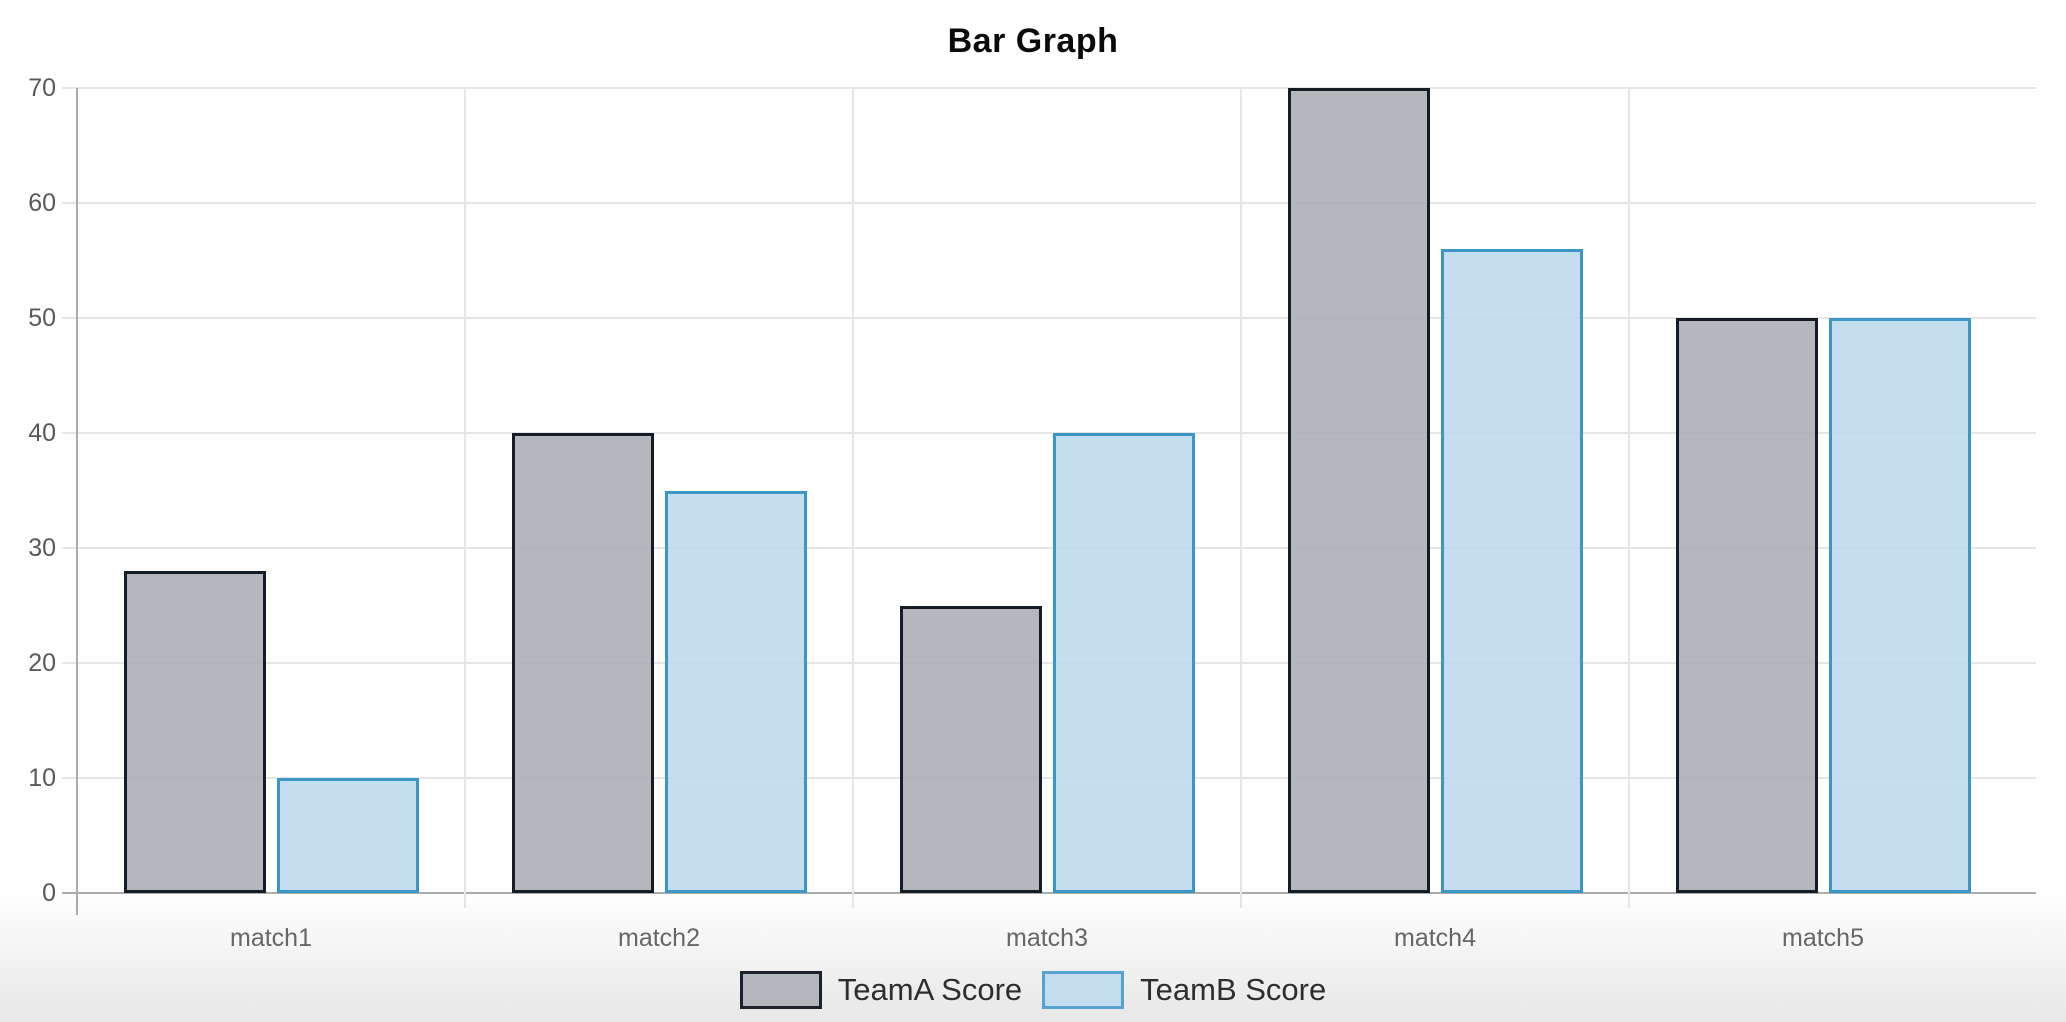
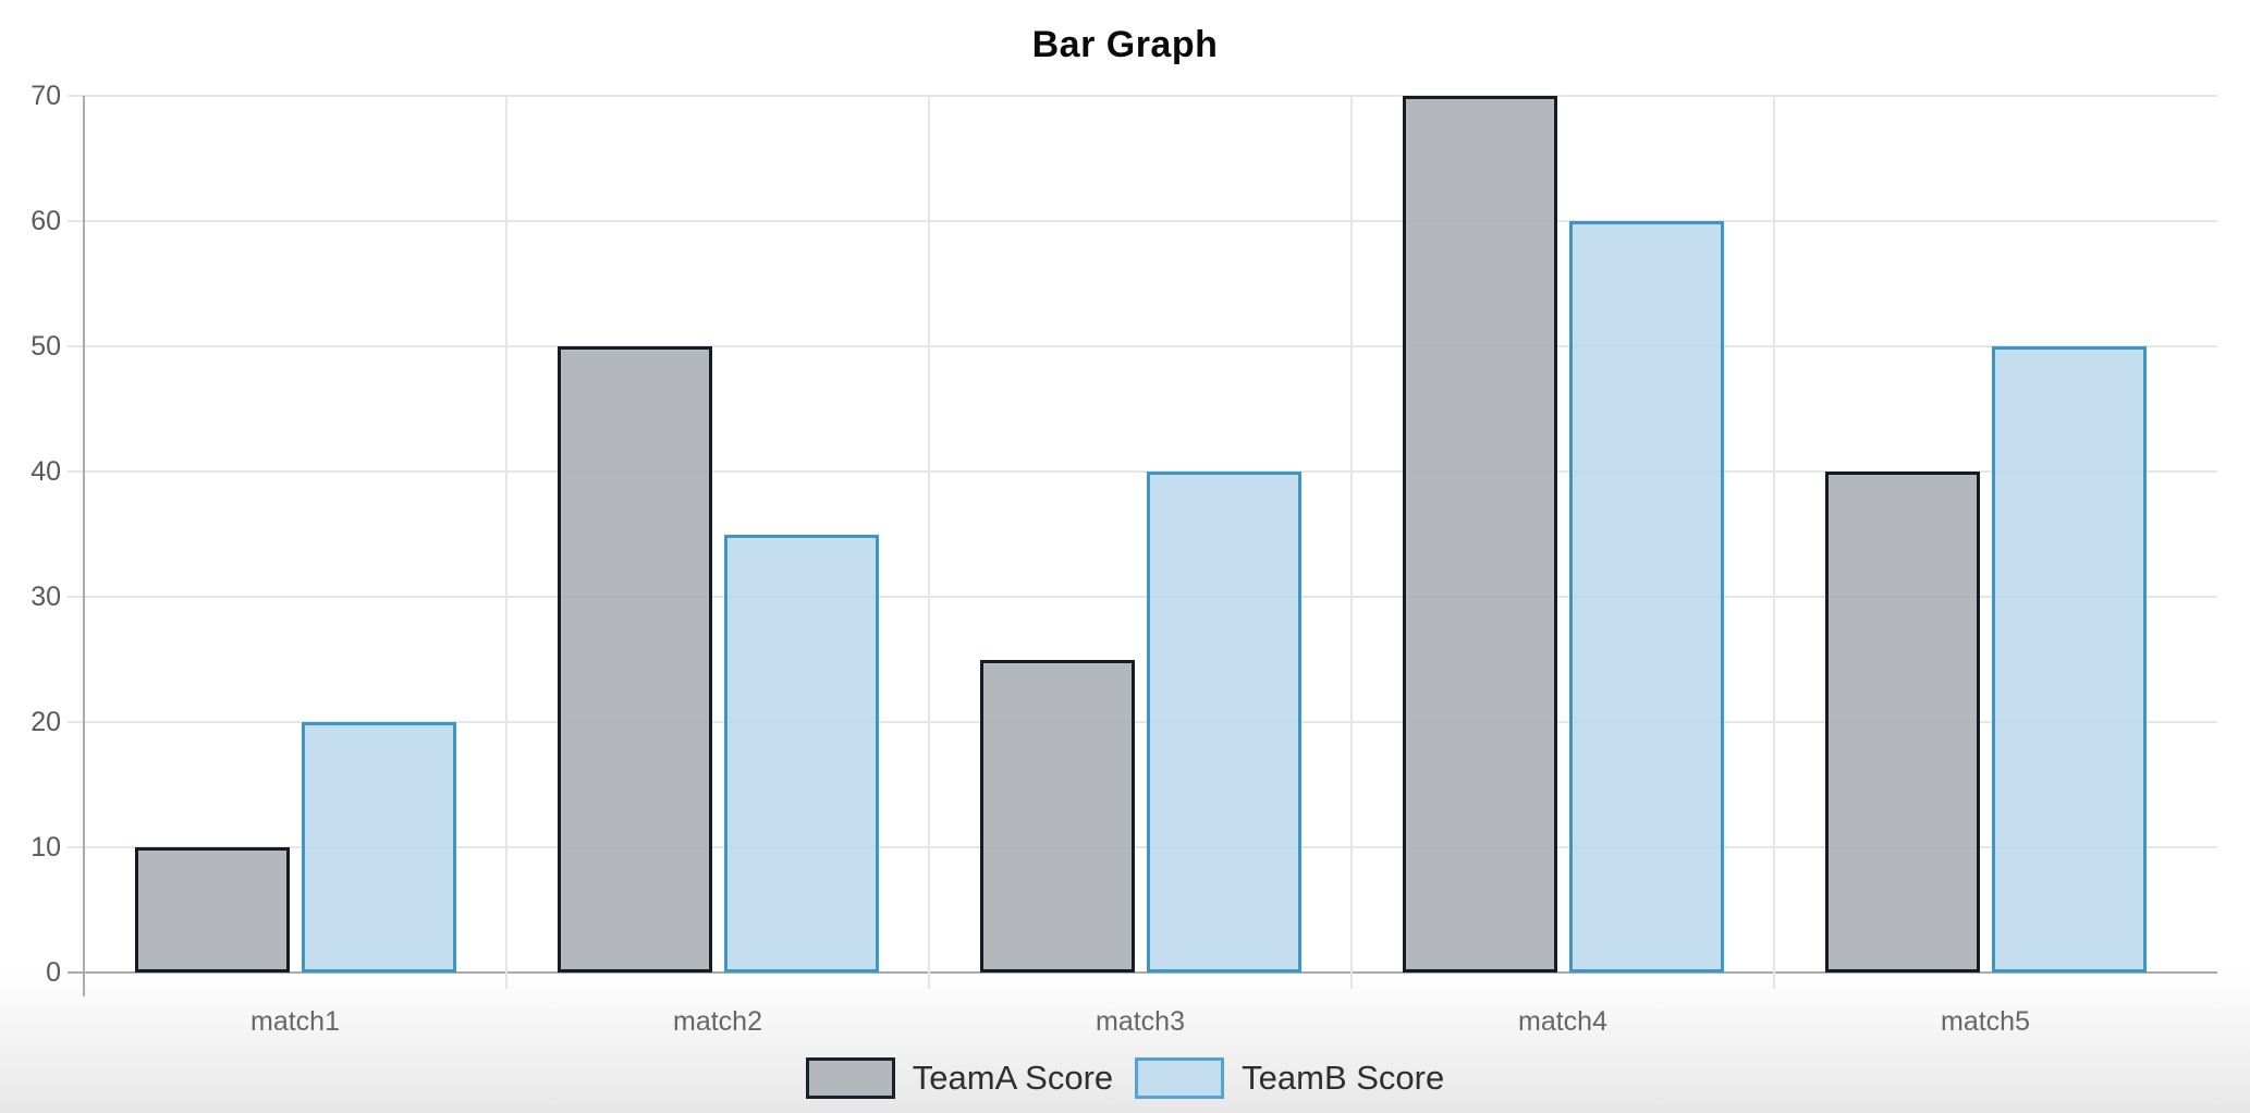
TeamA Score/match1: 28 -> 10
TeamB Score/match1: 10 -> 20
TeamA Score/match2: 40 -> 50
TeamB Score/match4: 56 -> 60
TeamA Score/match5: 50 -> 40
